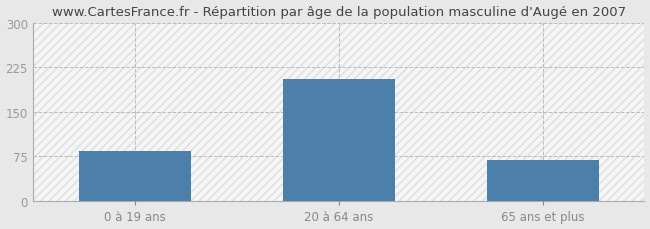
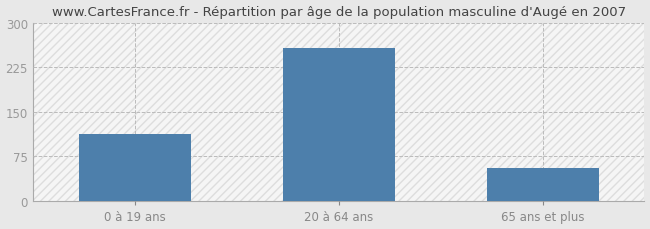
0 à 19 ans: 84 -> 113
20 à 64 ans: 206 -> 258
65 ans et plus: 68 -> 55
